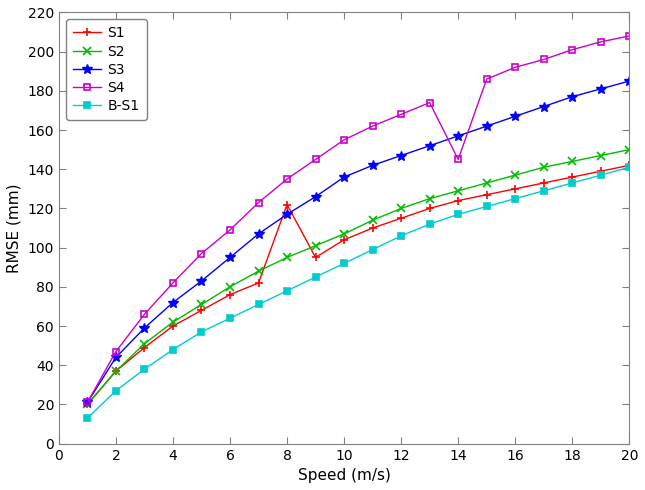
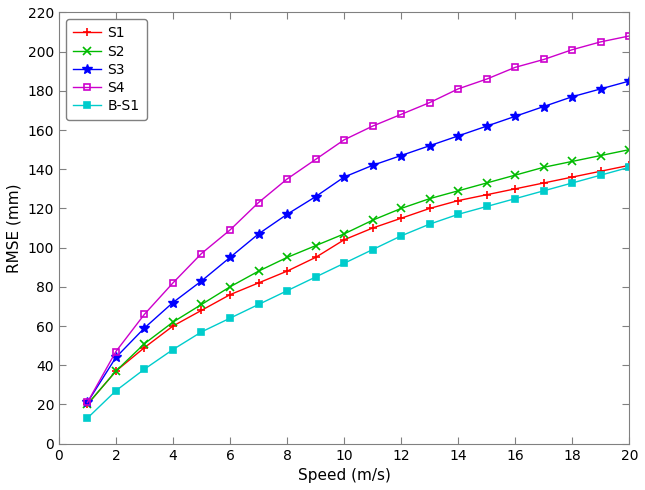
S1/8: 122 -> 88
S4/14: 145 -> 181
